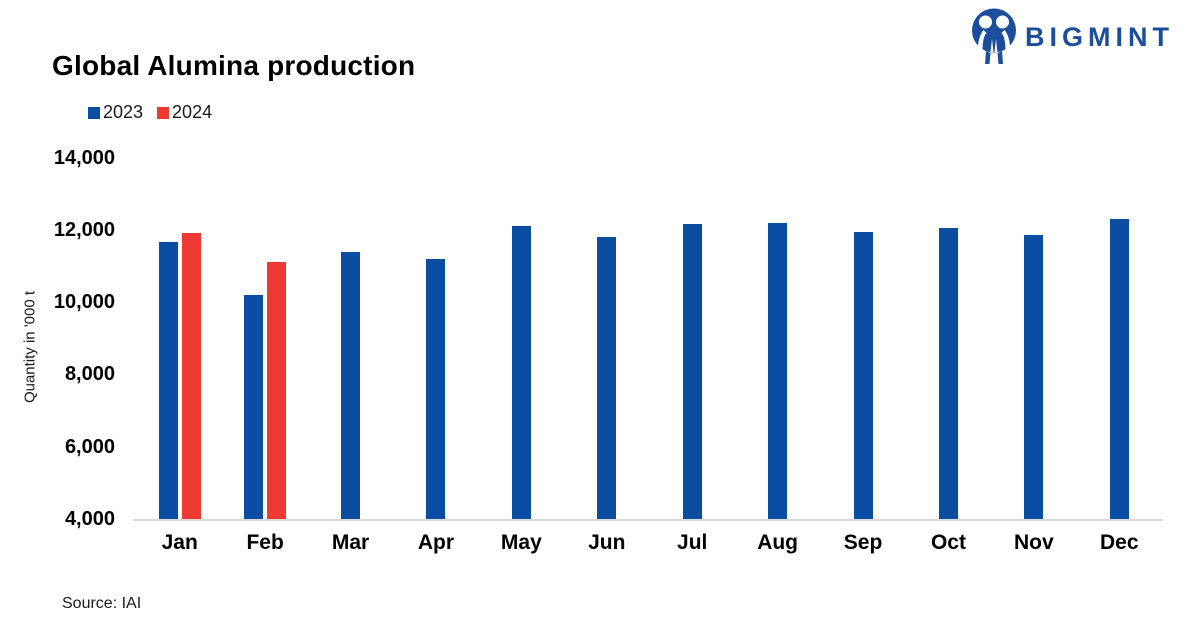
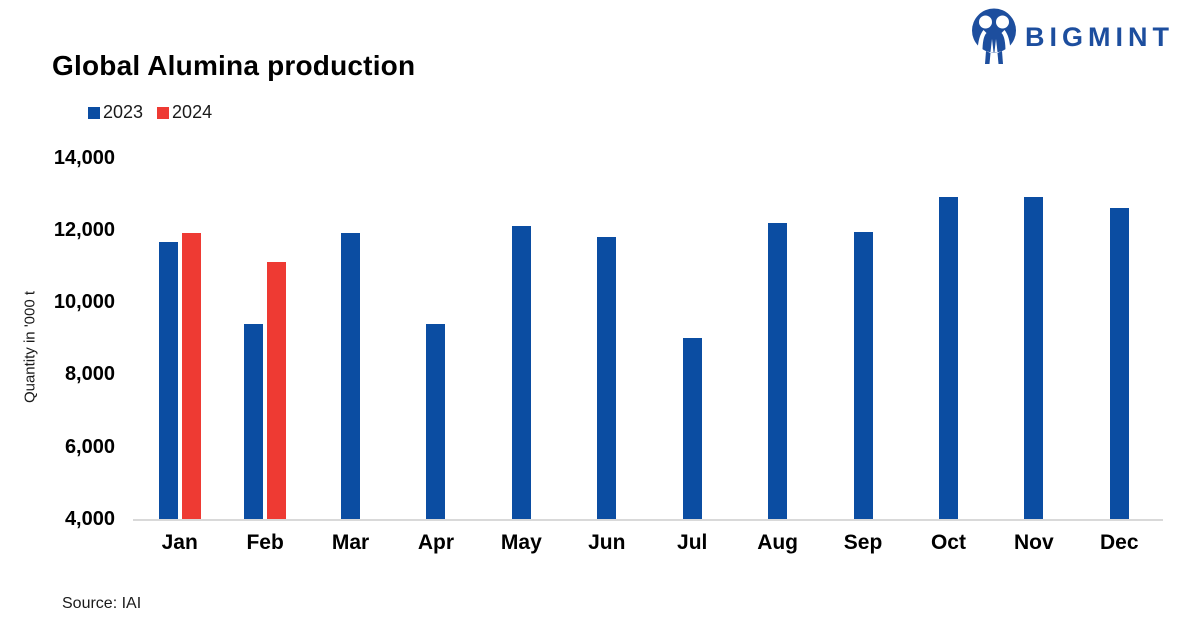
2023/Feb: 10200 -> 9400
2023/Mar: 11400 -> 11900
2023/Apr: 11200 -> 9400
2023/Jul: 12200 -> 9000
2023/Oct: 12000 -> 12900
2023/Nov: 11800 -> 12900
2023/Dec: 12300 -> 12600
